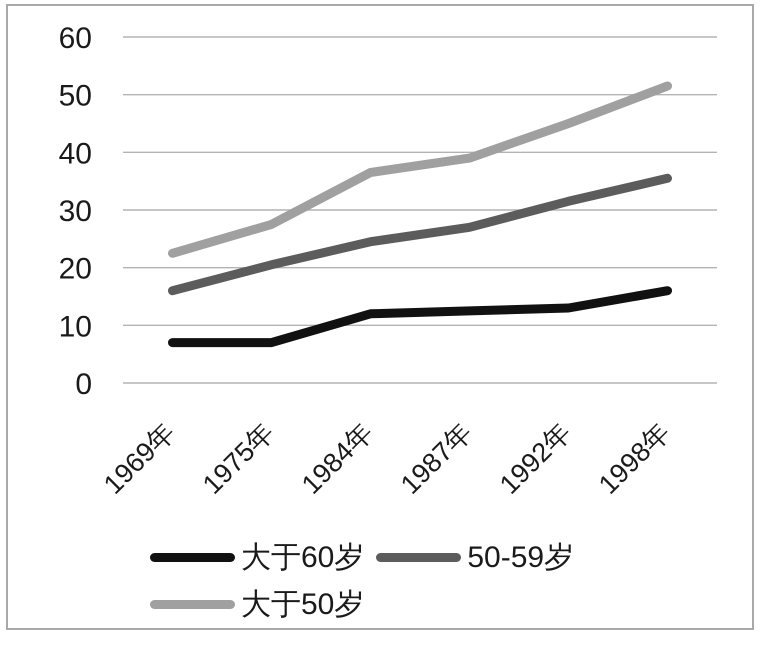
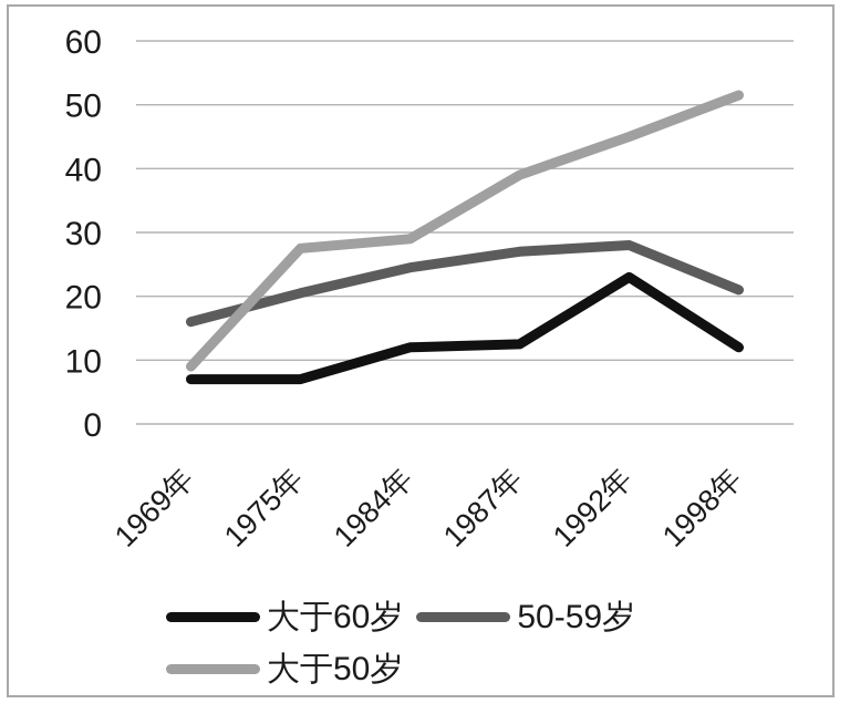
大于50岁/1969年: 22 -> 9
大于50岁/1984年: 36 -> 29
大于60岁/1992年: 13 -> 23
50-59岁/1992年: 32 -> 28
大于60岁/1998年: 16 -> 12
50-59岁/1998年: 36 -> 21
